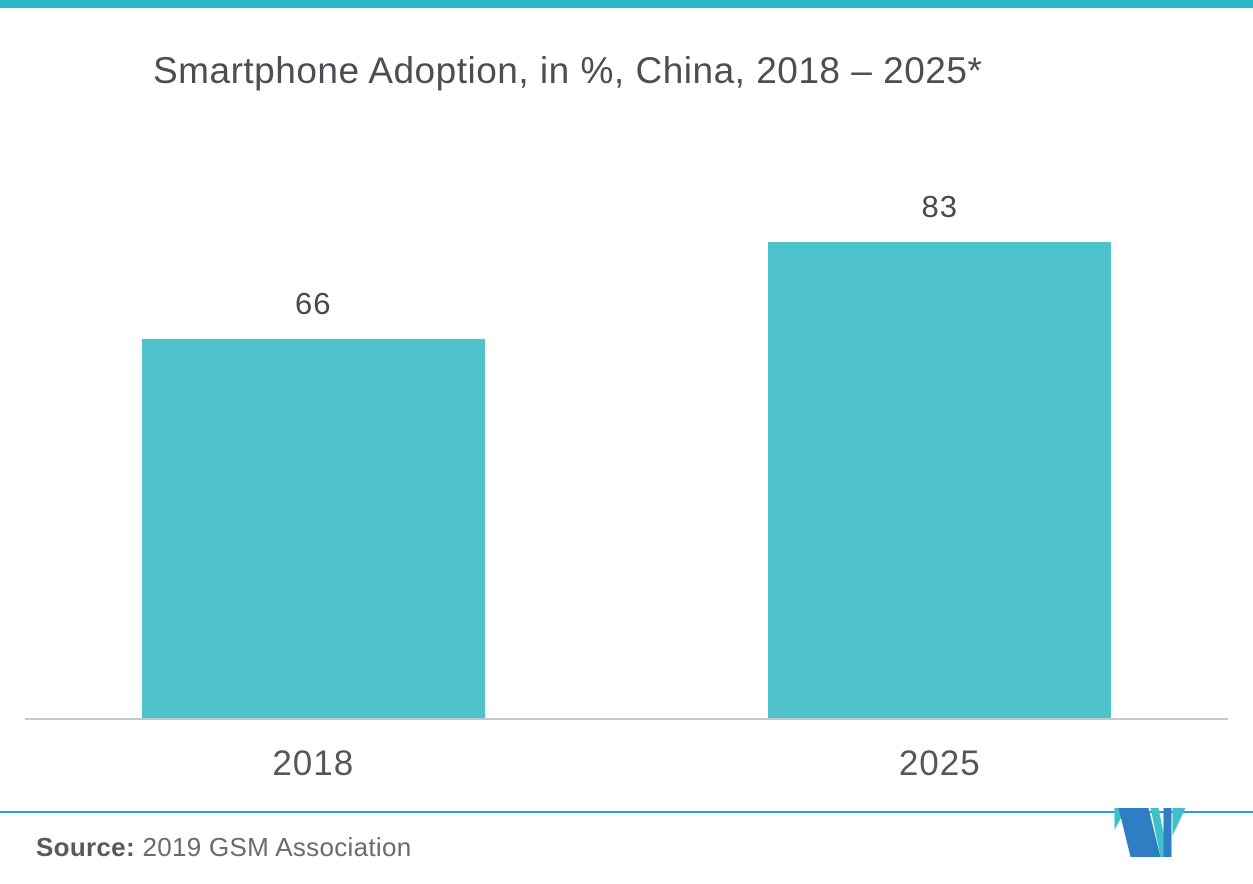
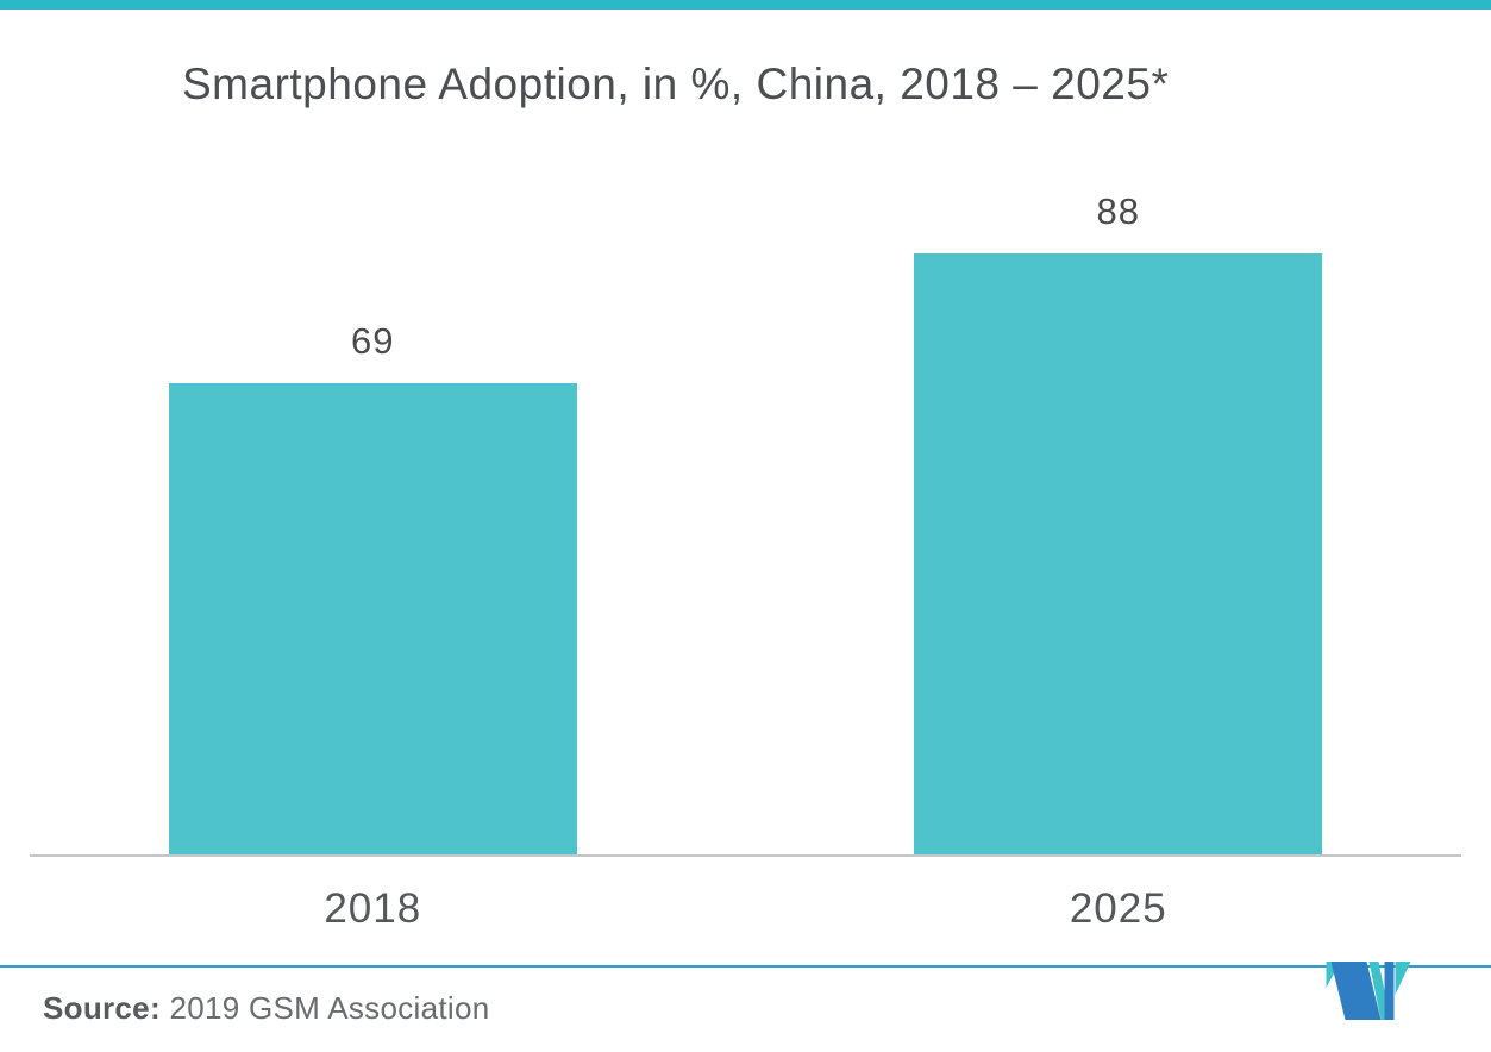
2018: 66 -> 69
2025: 83 -> 88
